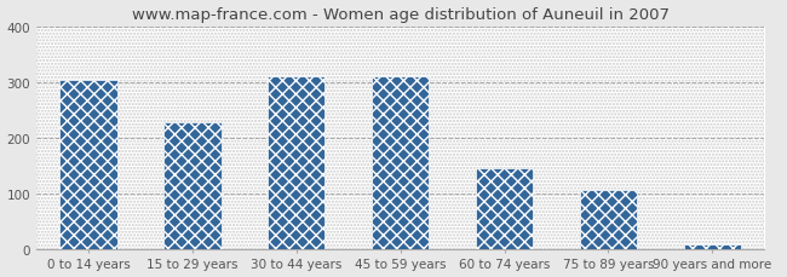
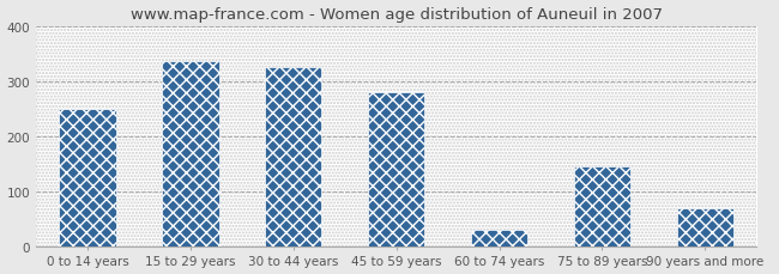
0 to 14 years: 303 -> 250
15 to 29 years: 228 -> 335
30 to 44 years: 309 -> 325
45 to 59 years: 310 -> 280
60 to 74 years: 146 -> 30
75 to 89 years: 107 -> 145
90 years and more: 9 -> 70
